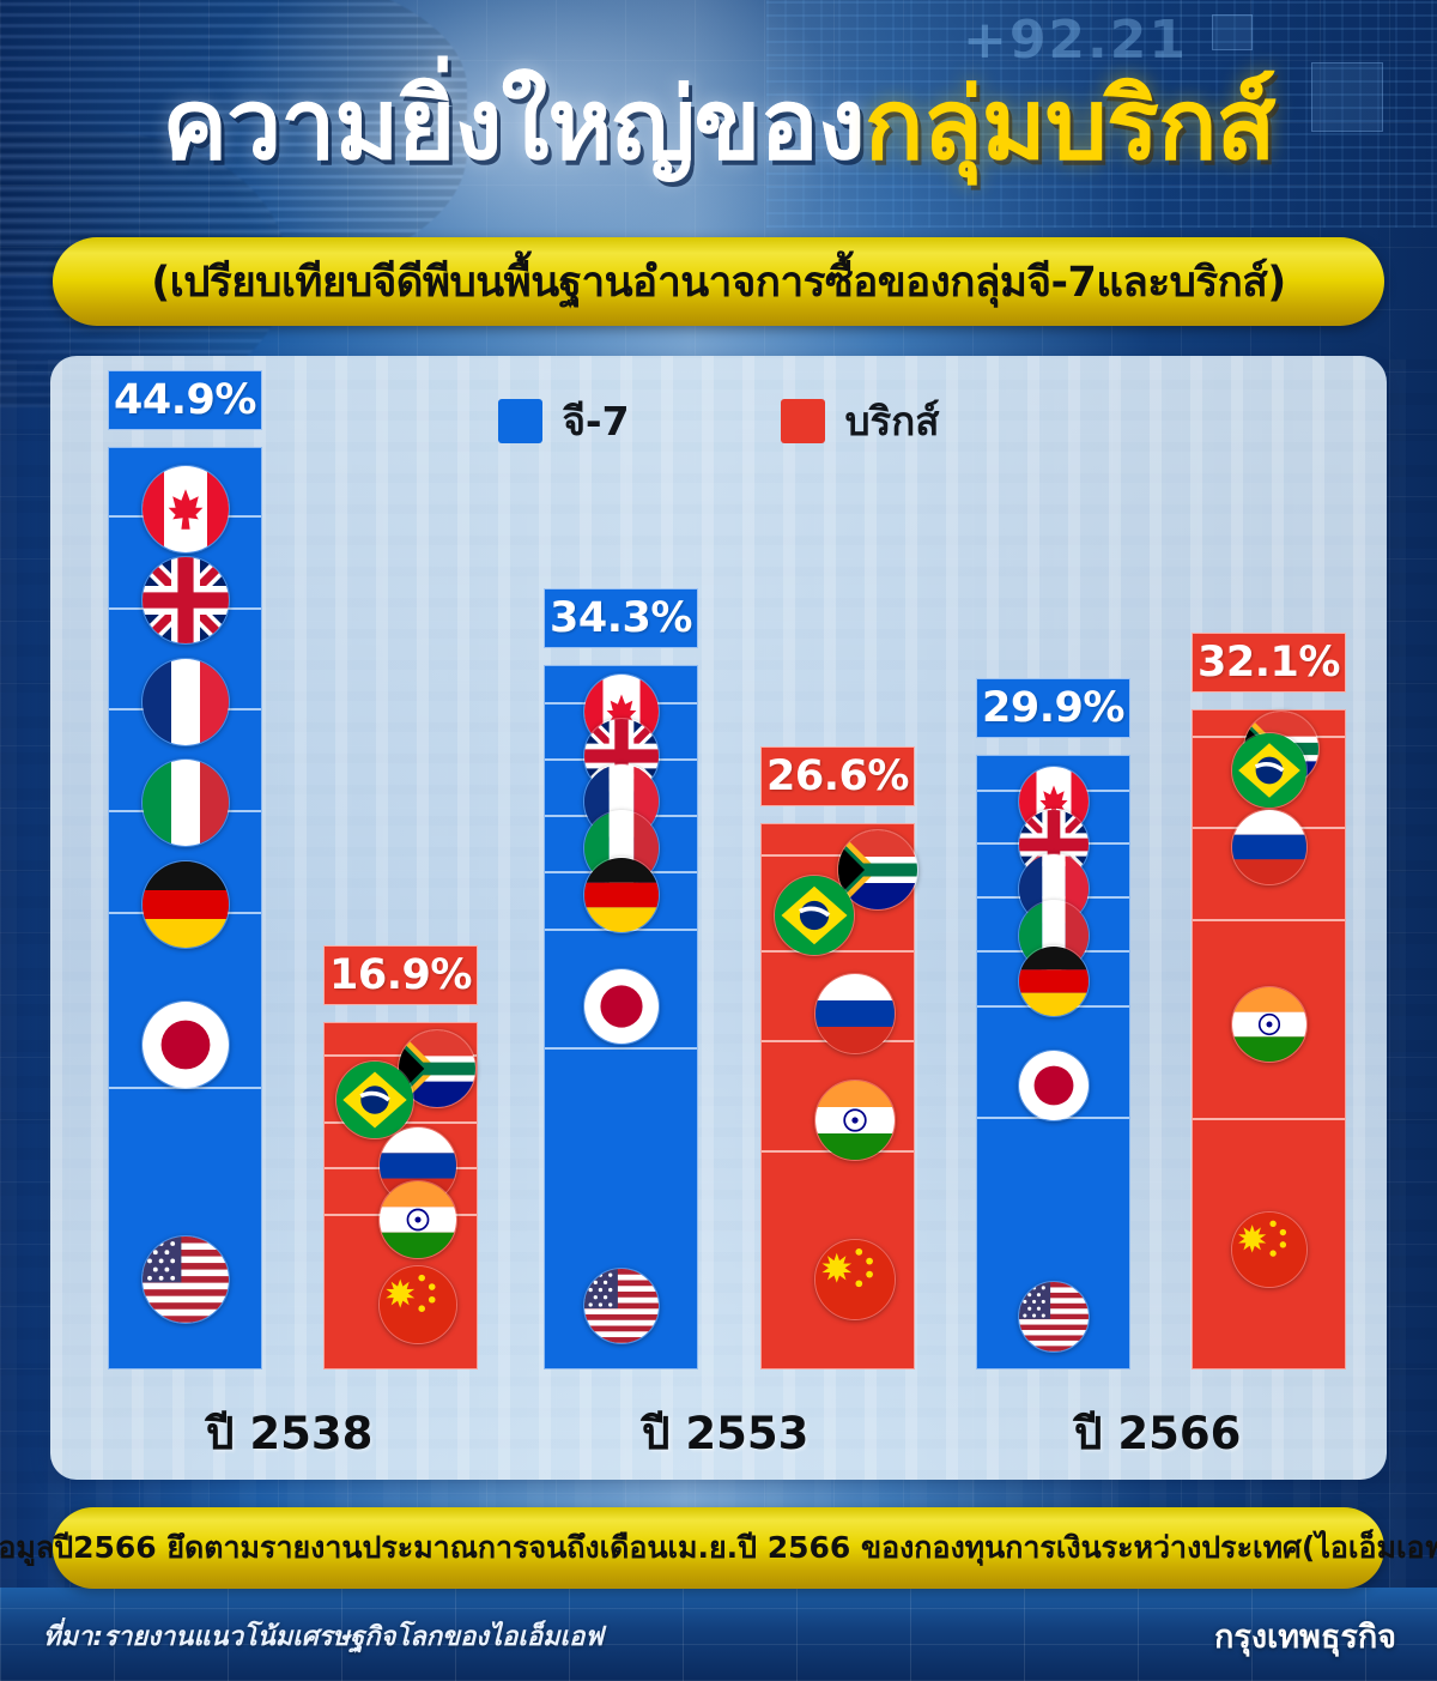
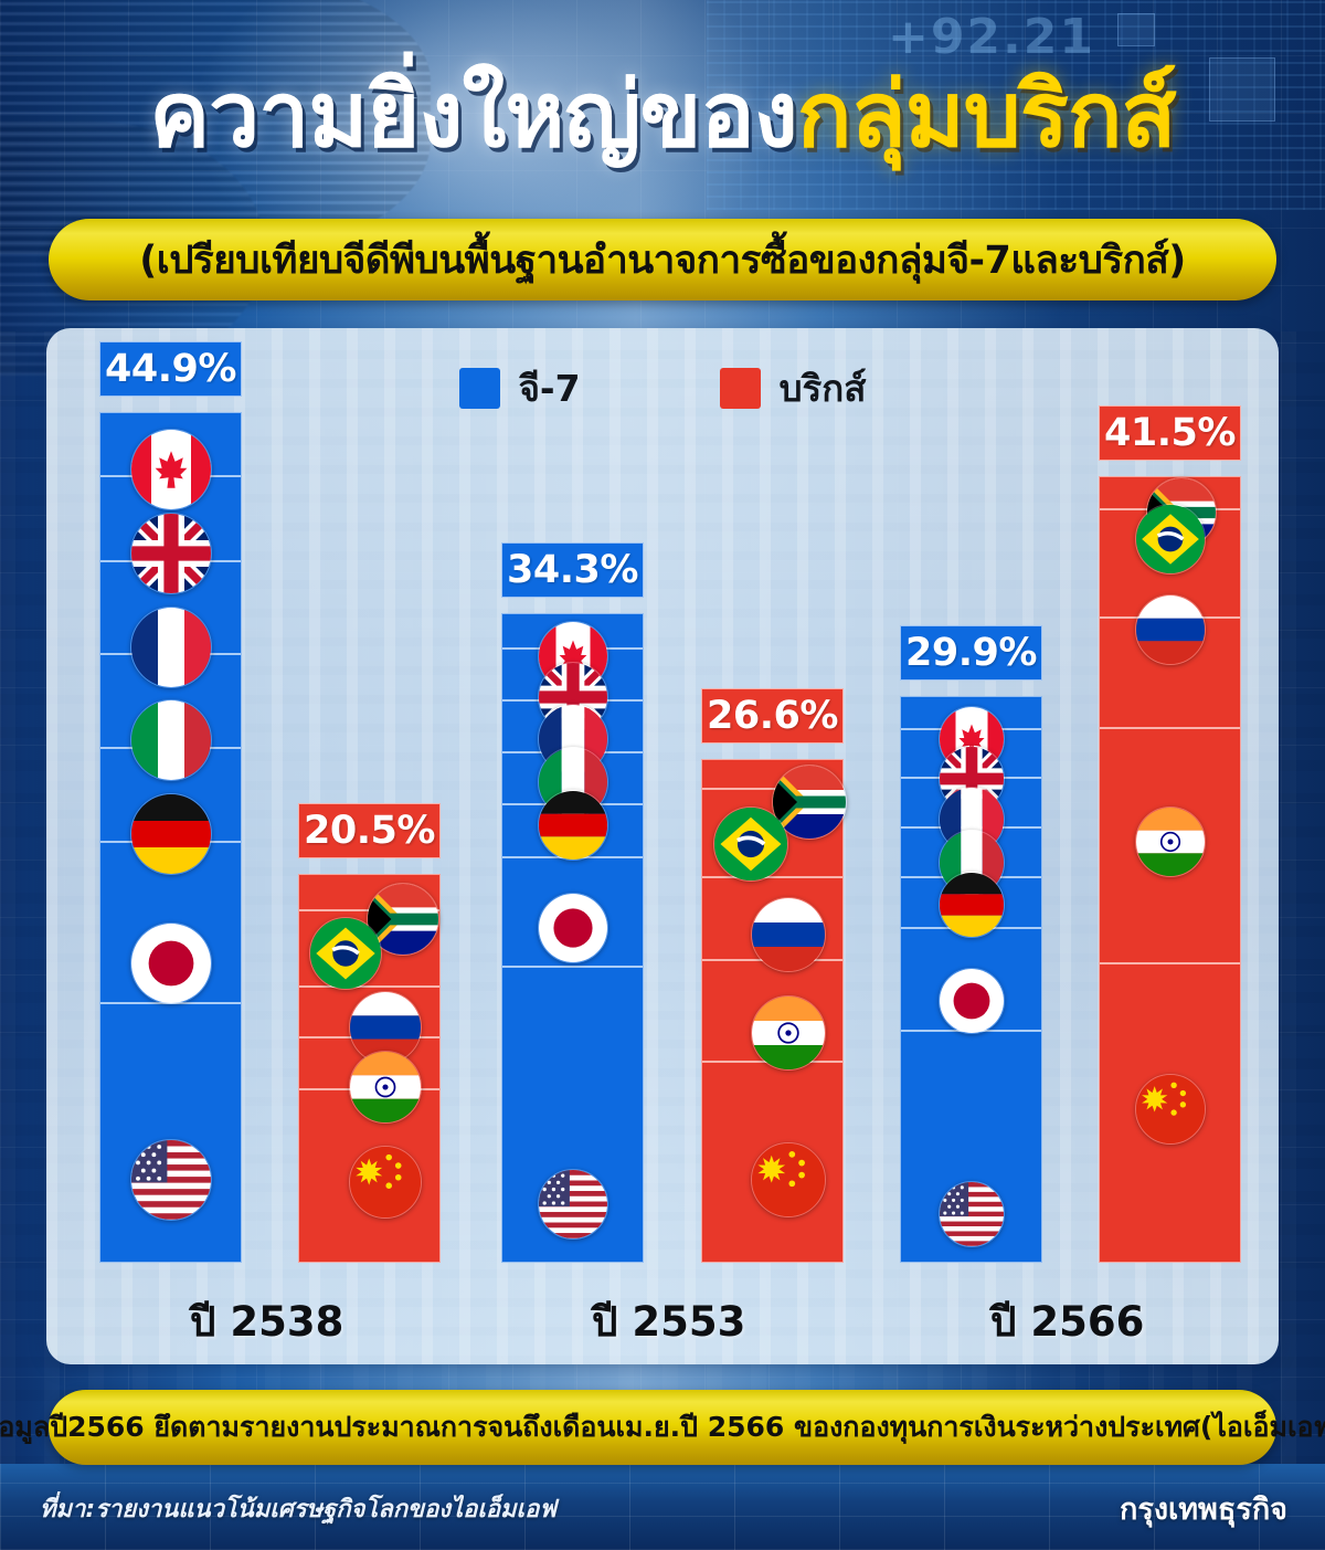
บริกส์/ปี 2538: 16.9% -> 20.5%
บริกส์/ปี 2566: 32.1% -> 41.5%
